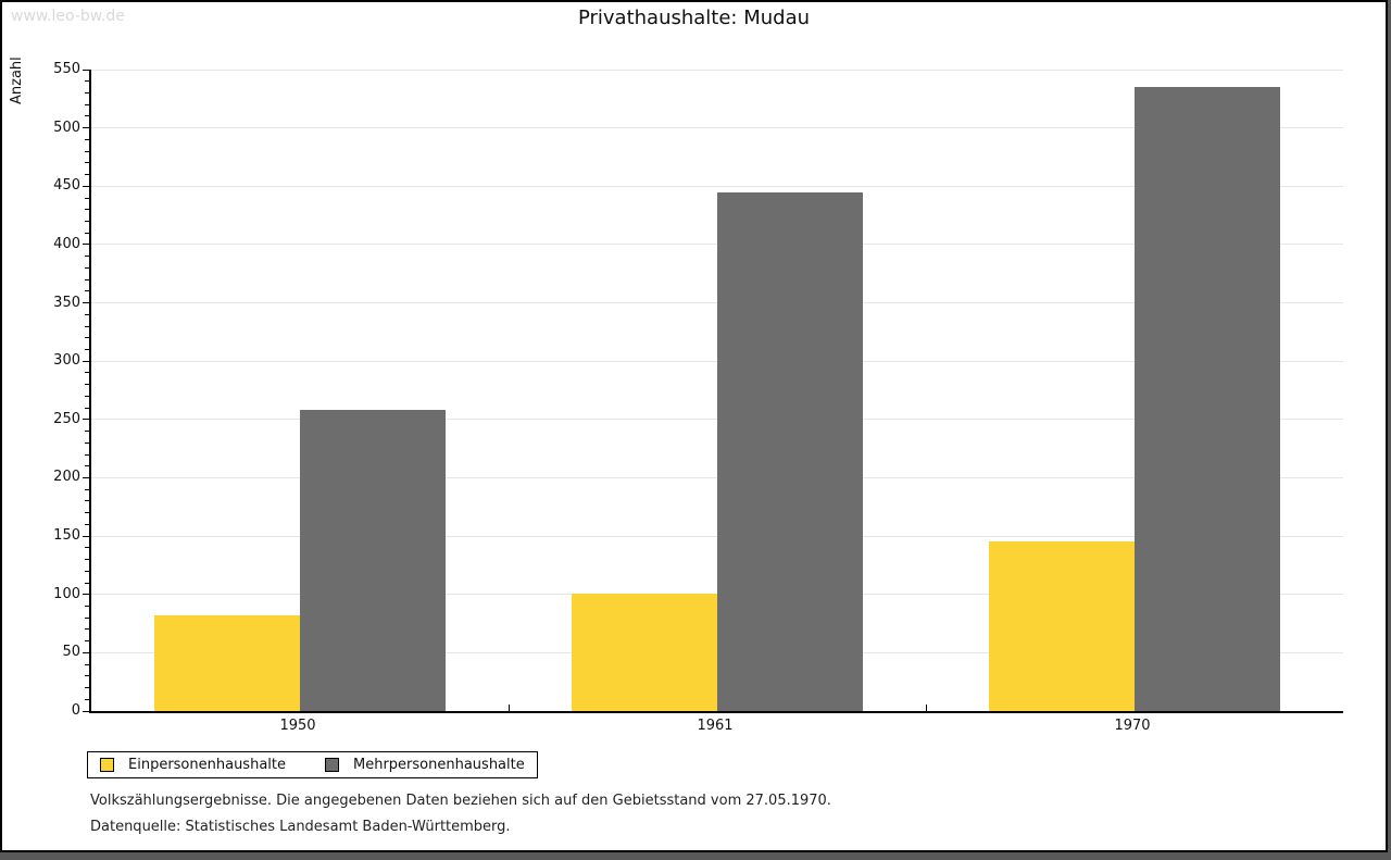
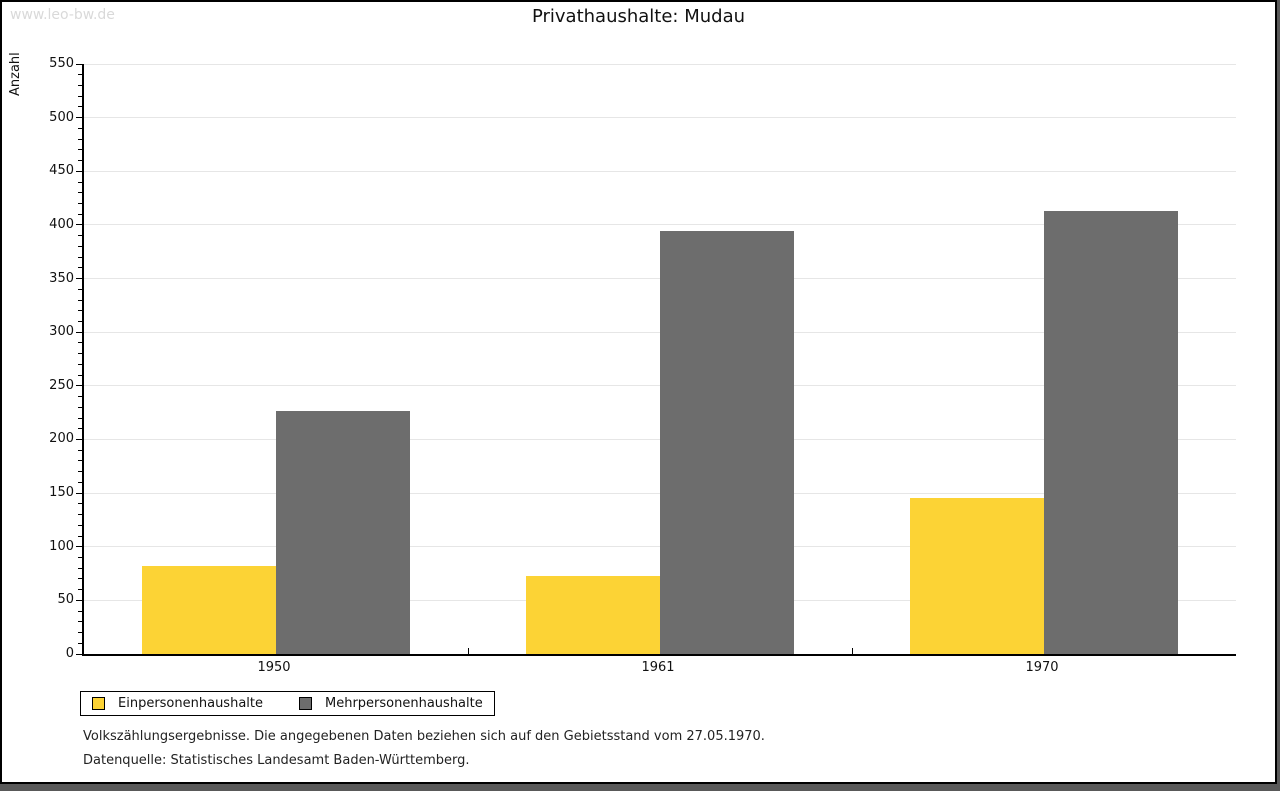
Mehrpersonenhaushalte/1950: 258 -> 227
Einpersonenhaushalte/1961: 101 -> 73
Mehrpersonenhaushalte/1961: 445 -> 394
Mehrpersonenhaushalte/1970: 535 -> 413
